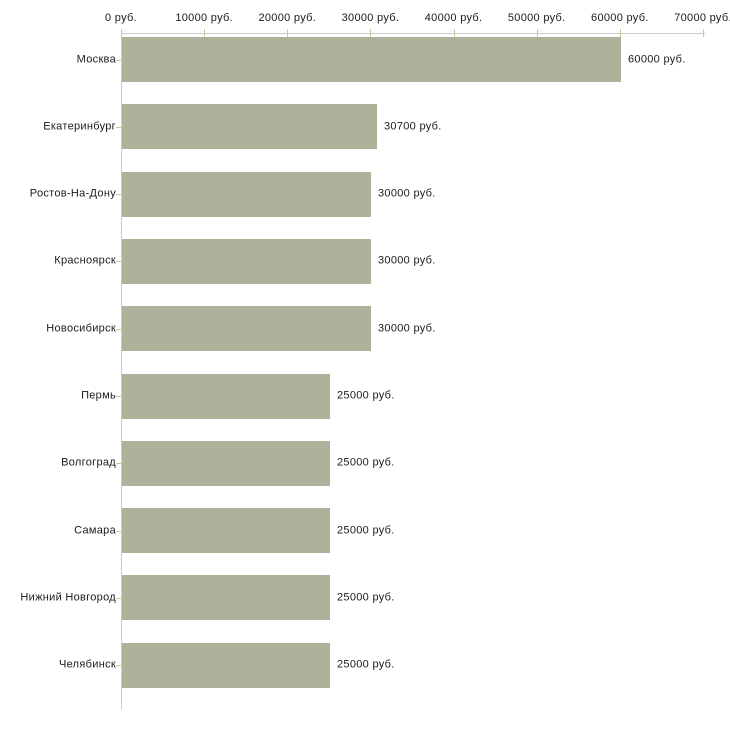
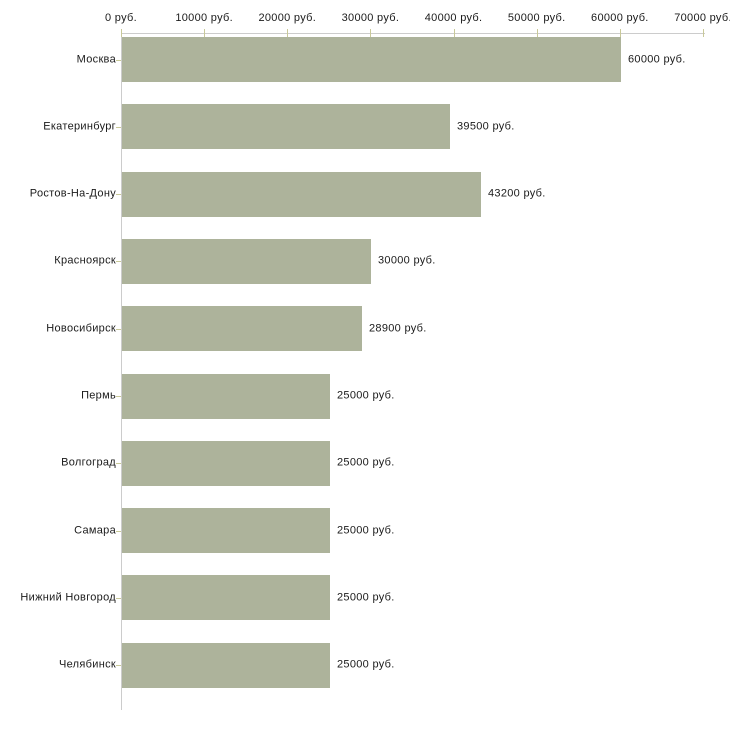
Екатеринбург: 30700 -> 39500
Ростов-На-Дону: 30000 -> 43200
Новосибирск: 30000 -> 28900
